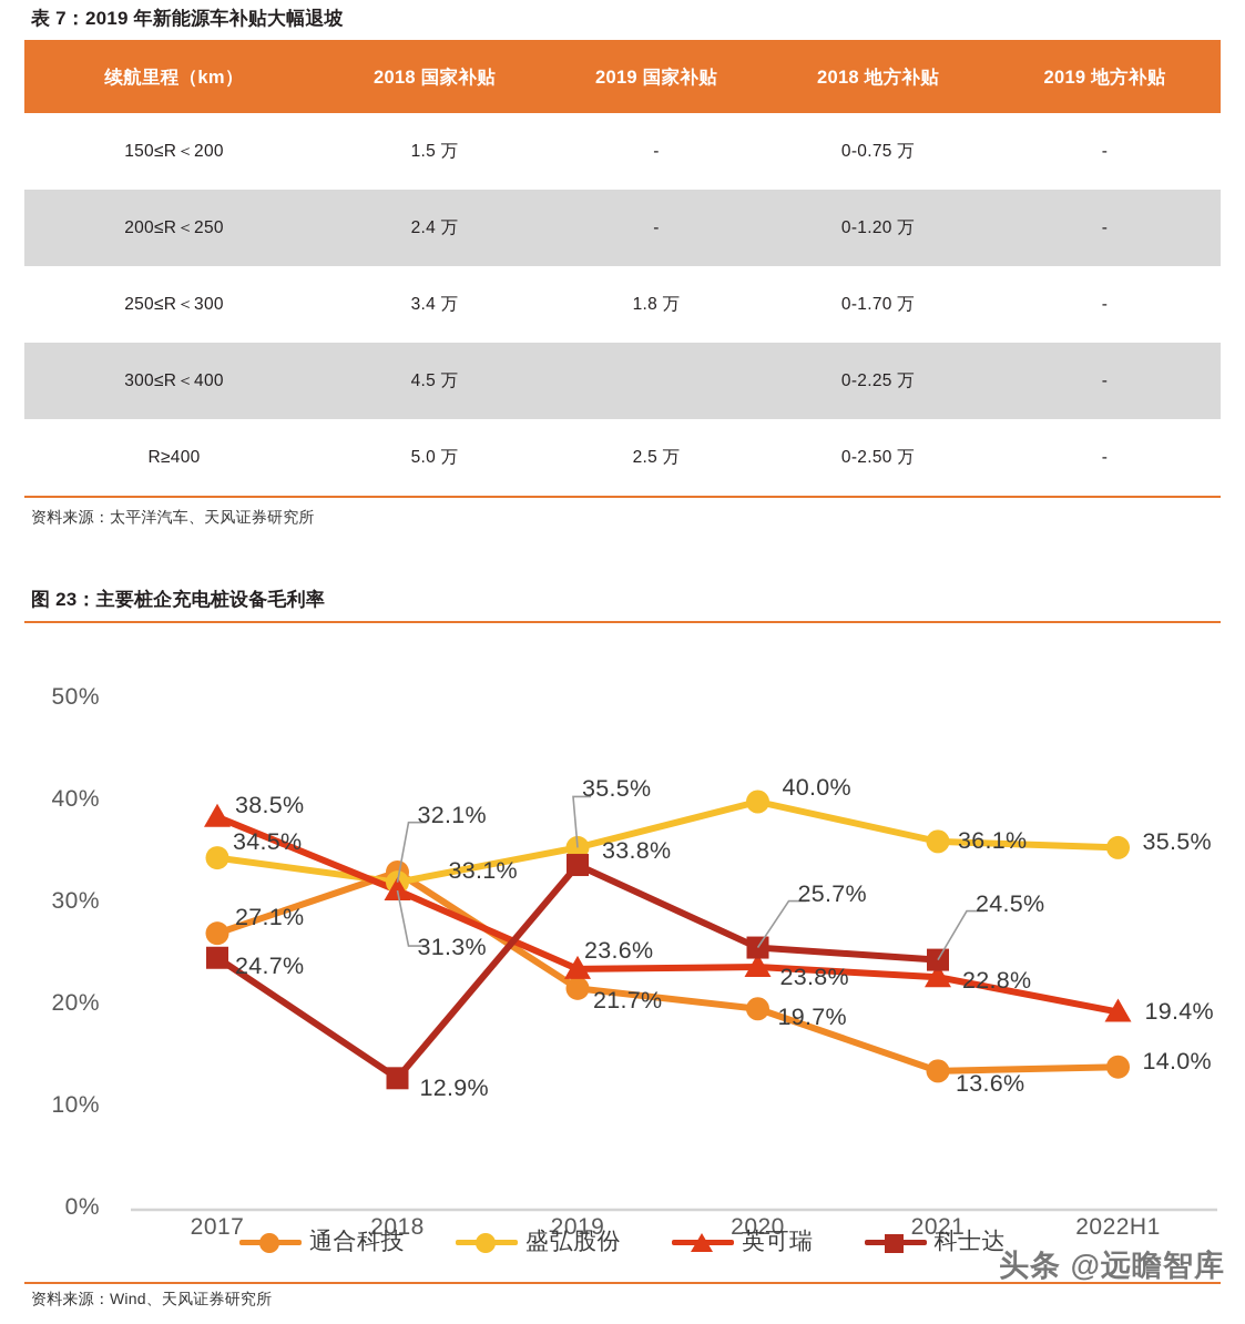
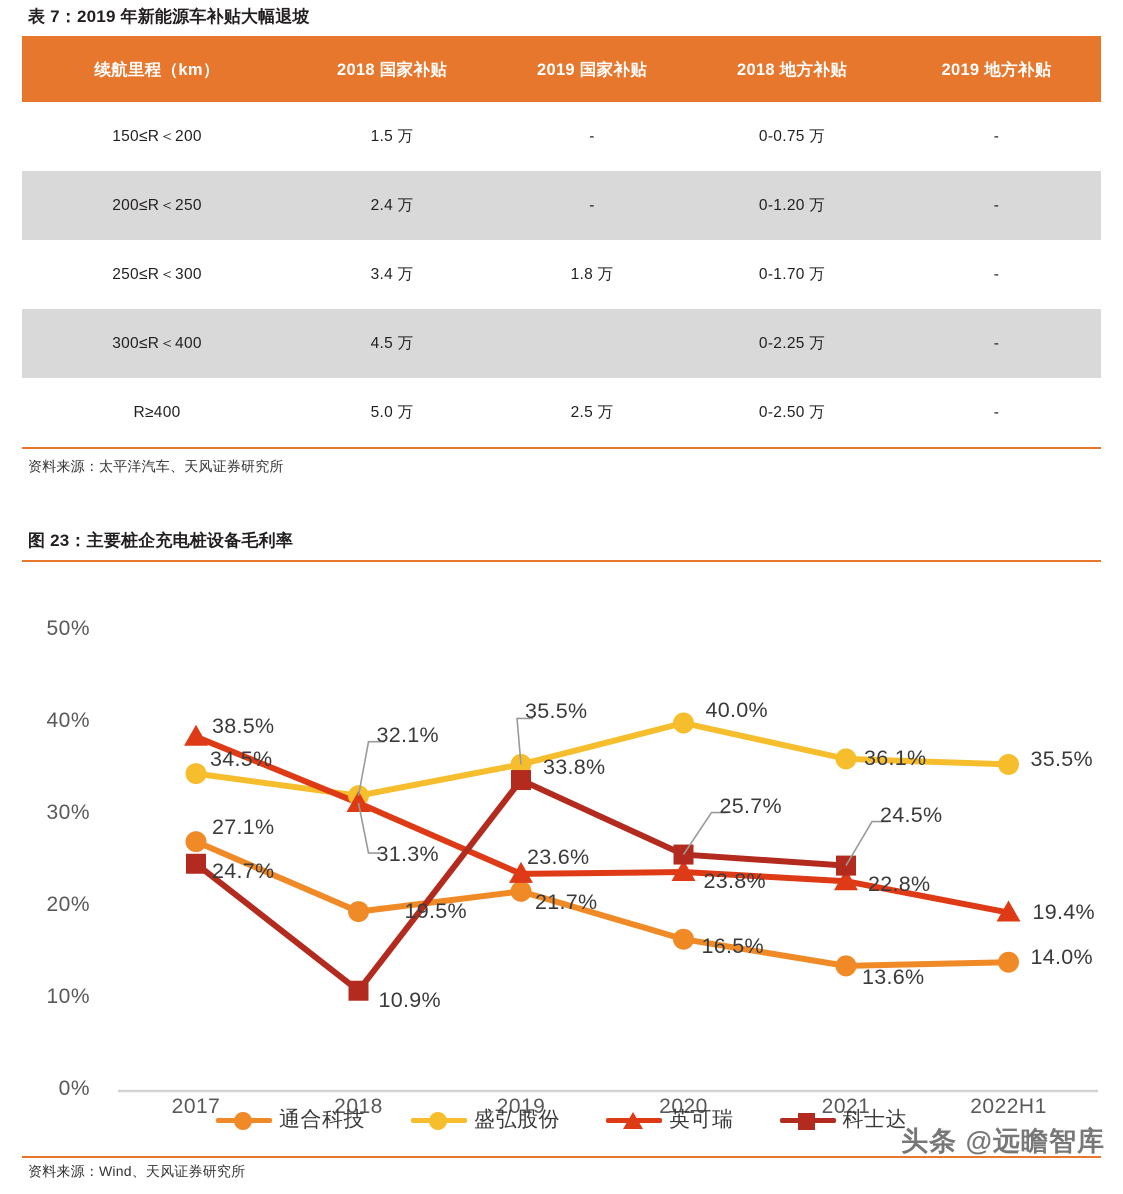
通合科技/2018: 33.1% -> 19.5%
科士达/2018: 12.9% -> 10.9%
通合科技/2020: 19.7% -> 16.5%
